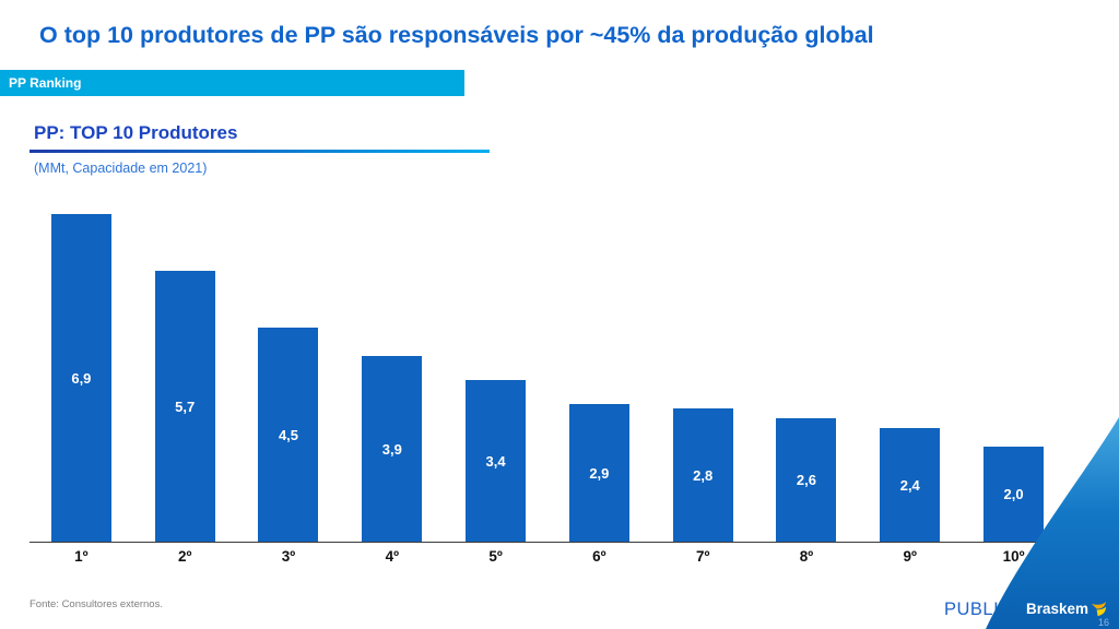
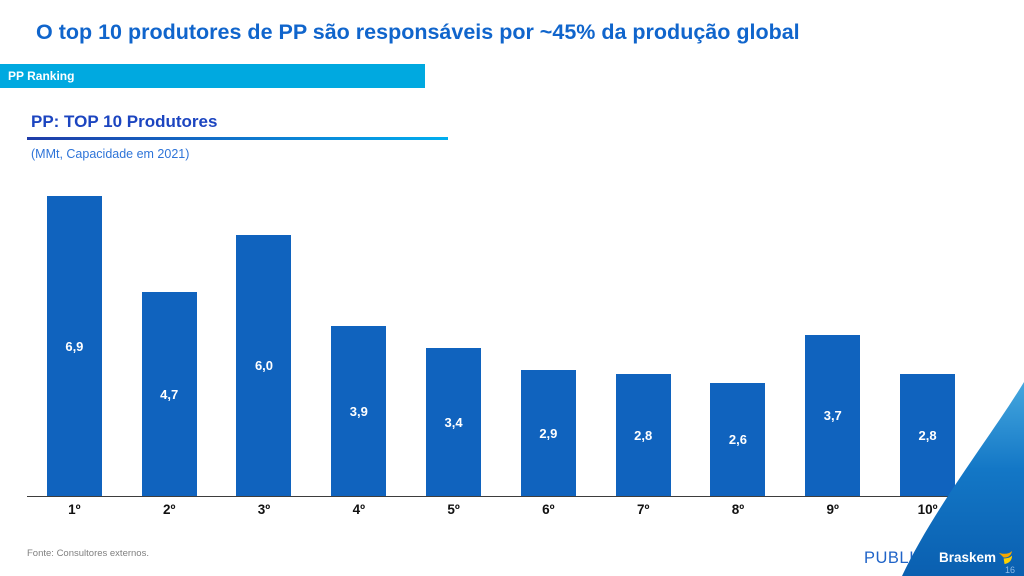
2º: 5,7 -> 4,7
3º: 4,5 -> 6,0
9º: 2,4 -> 3,7
10º: 2,0 -> 2,8
